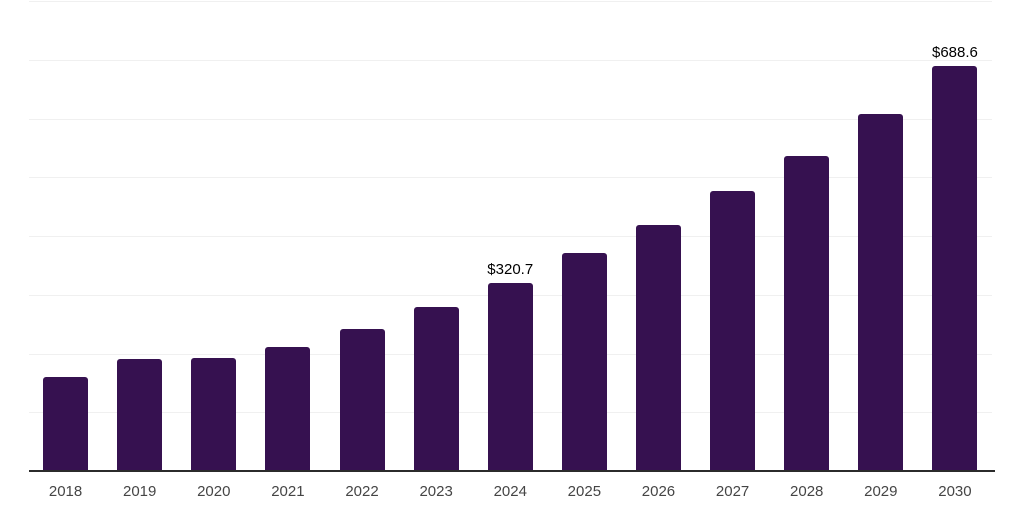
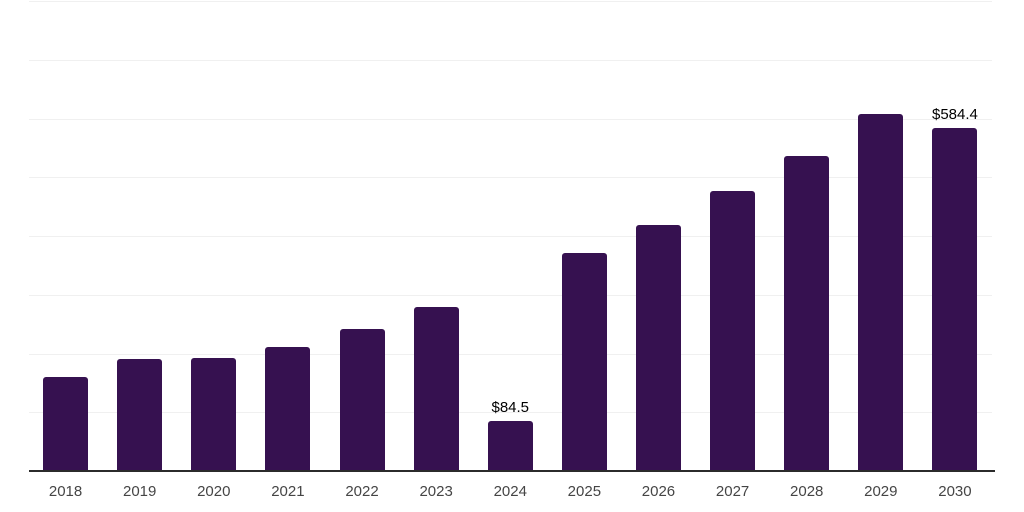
2024: $320.7 -> $84.5
2030: $688.6 -> $584.4
